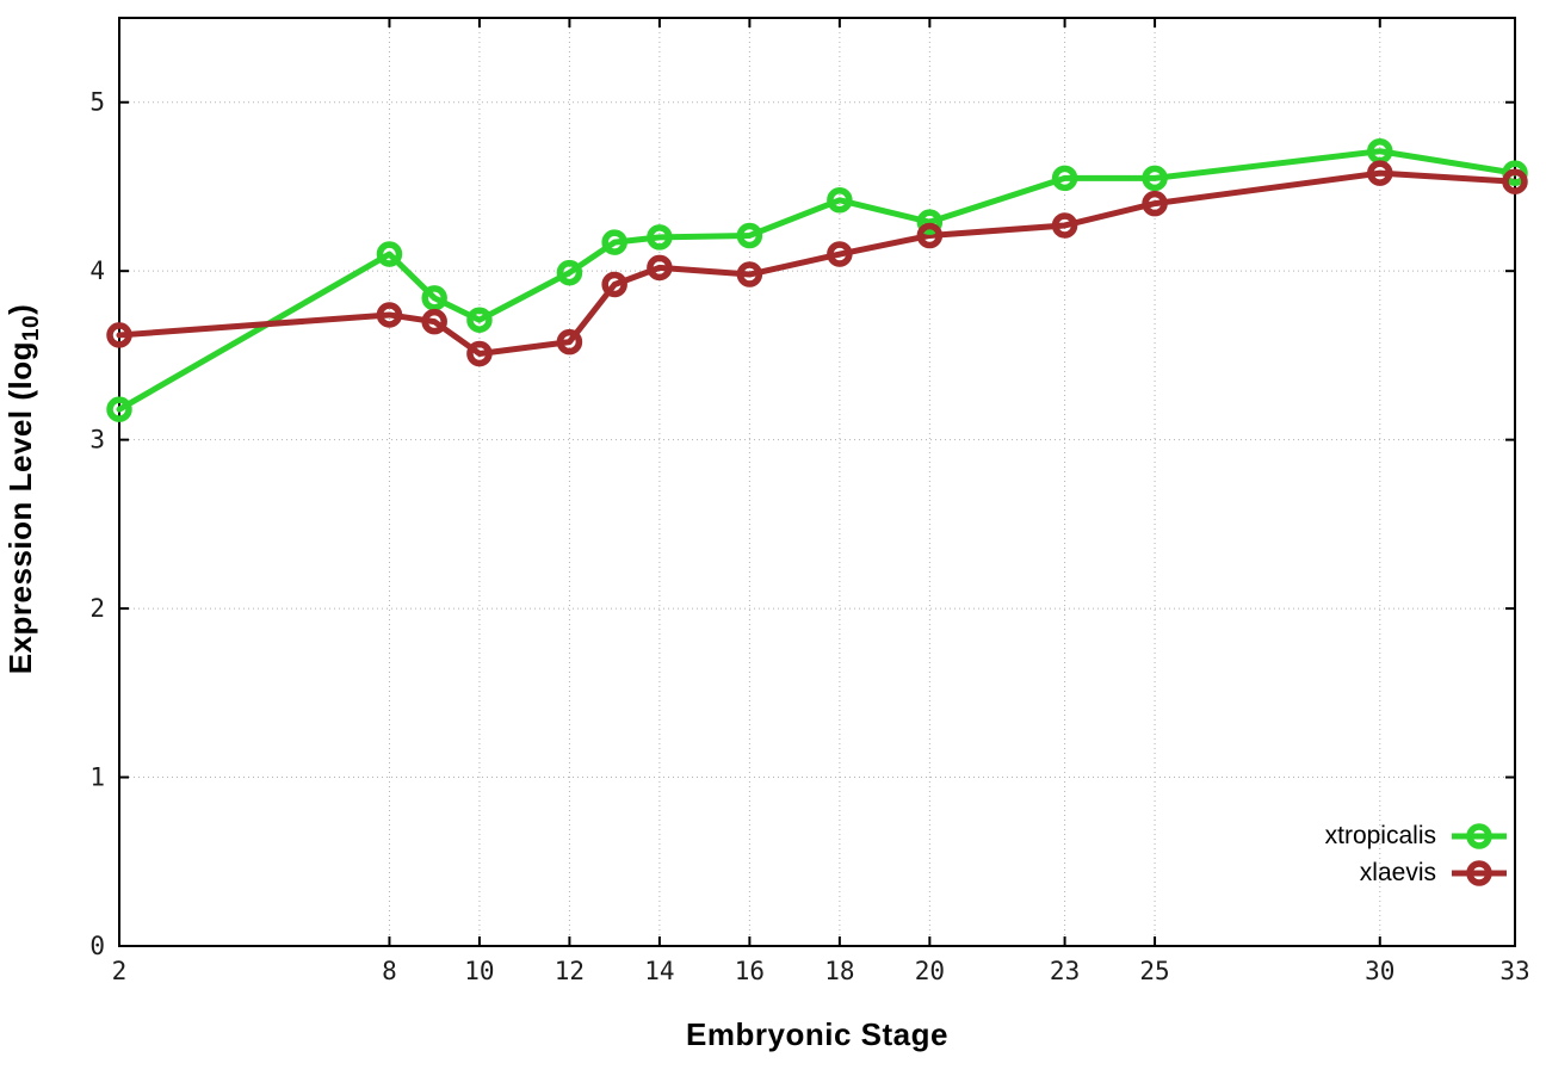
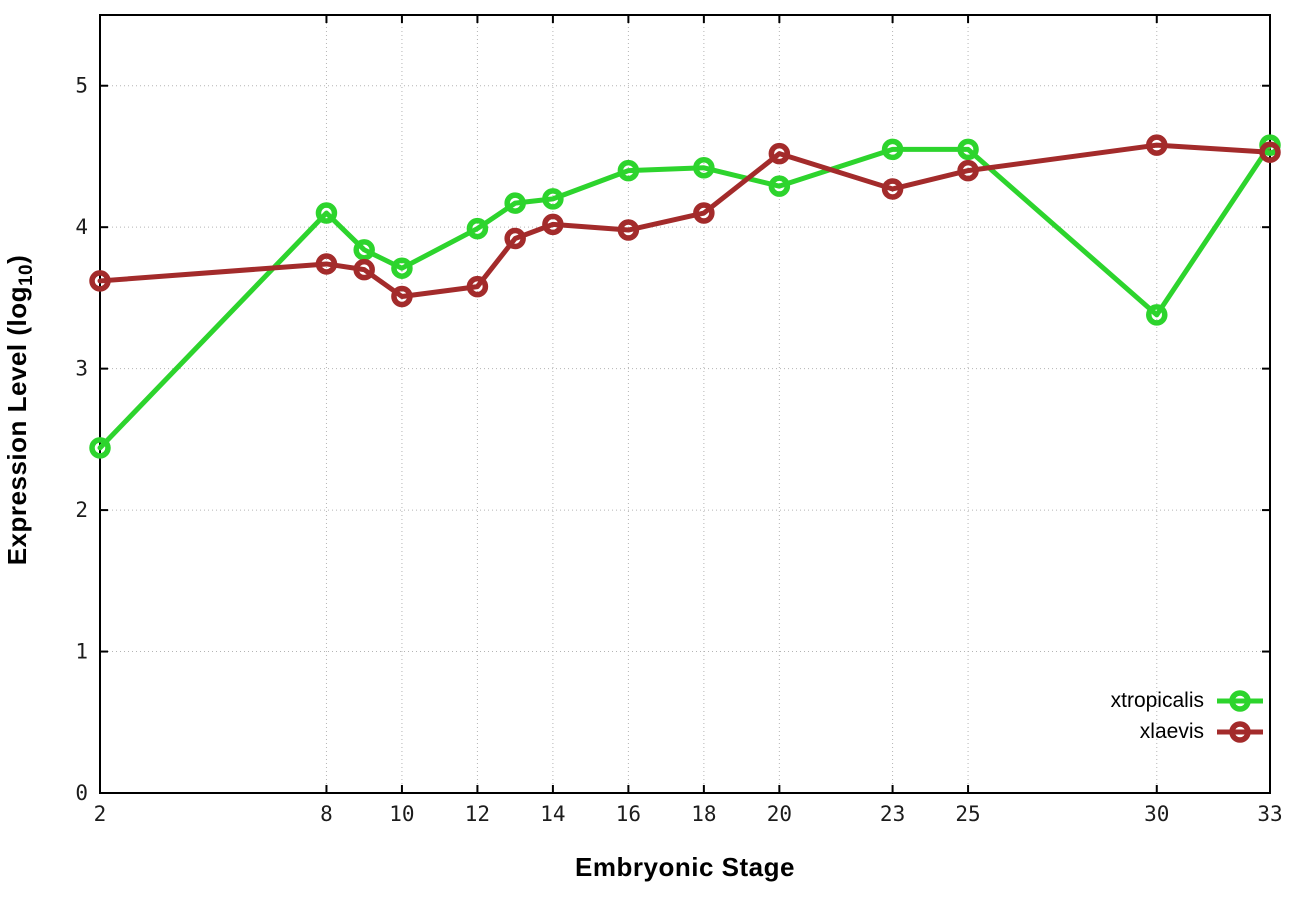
xtropicalis/2: 3.18 -> 2.44
xtropicalis/16: 4.21 -> 4.40
xlaevis/20: 4.21 -> 4.52
xtropicalis/30: 4.71 -> 3.38
